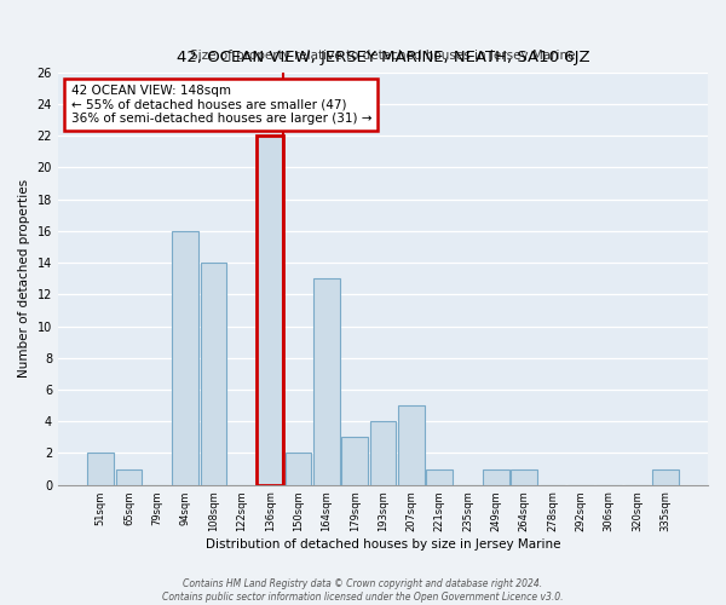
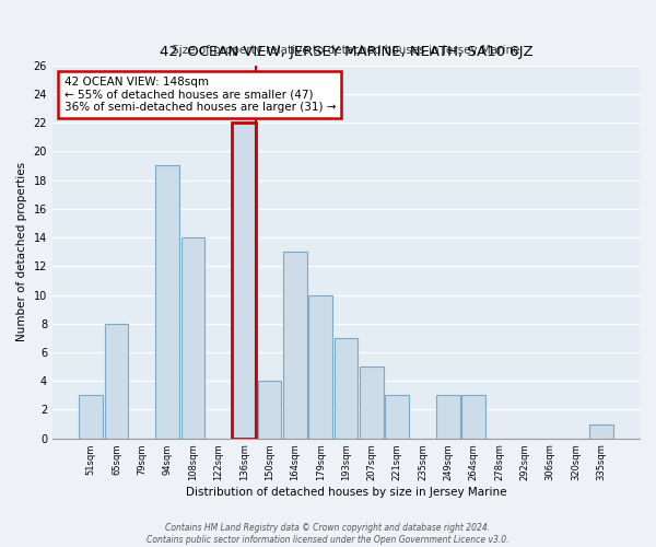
51sqm: 2 -> 3
65sqm: 1 -> 8
94sqm: 16 -> 19
150sqm: 2 -> 4
179sqm: 3 -> 10
193sqm: 4 -> 7
221sqm: 1 -> 3
249sqm: 1 -> 3
264sqm: 1 -> 3
